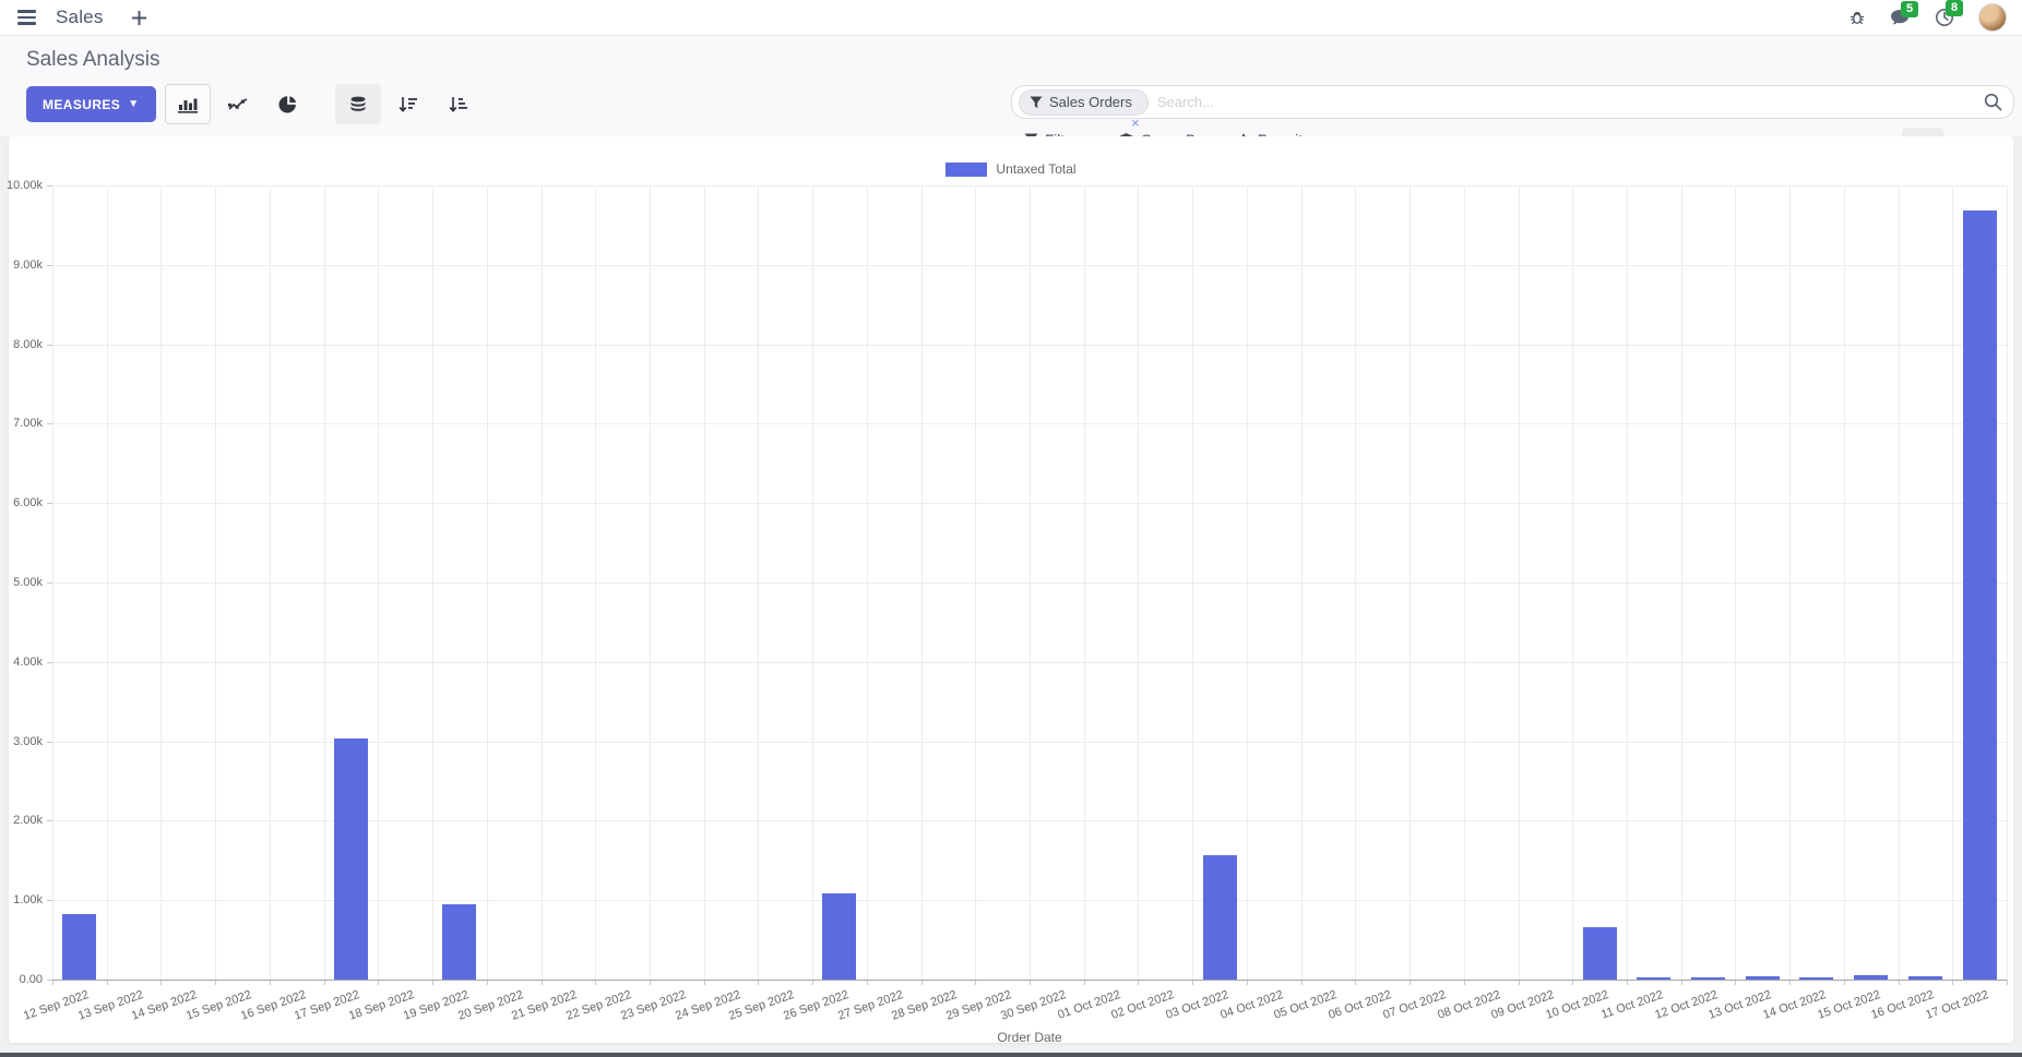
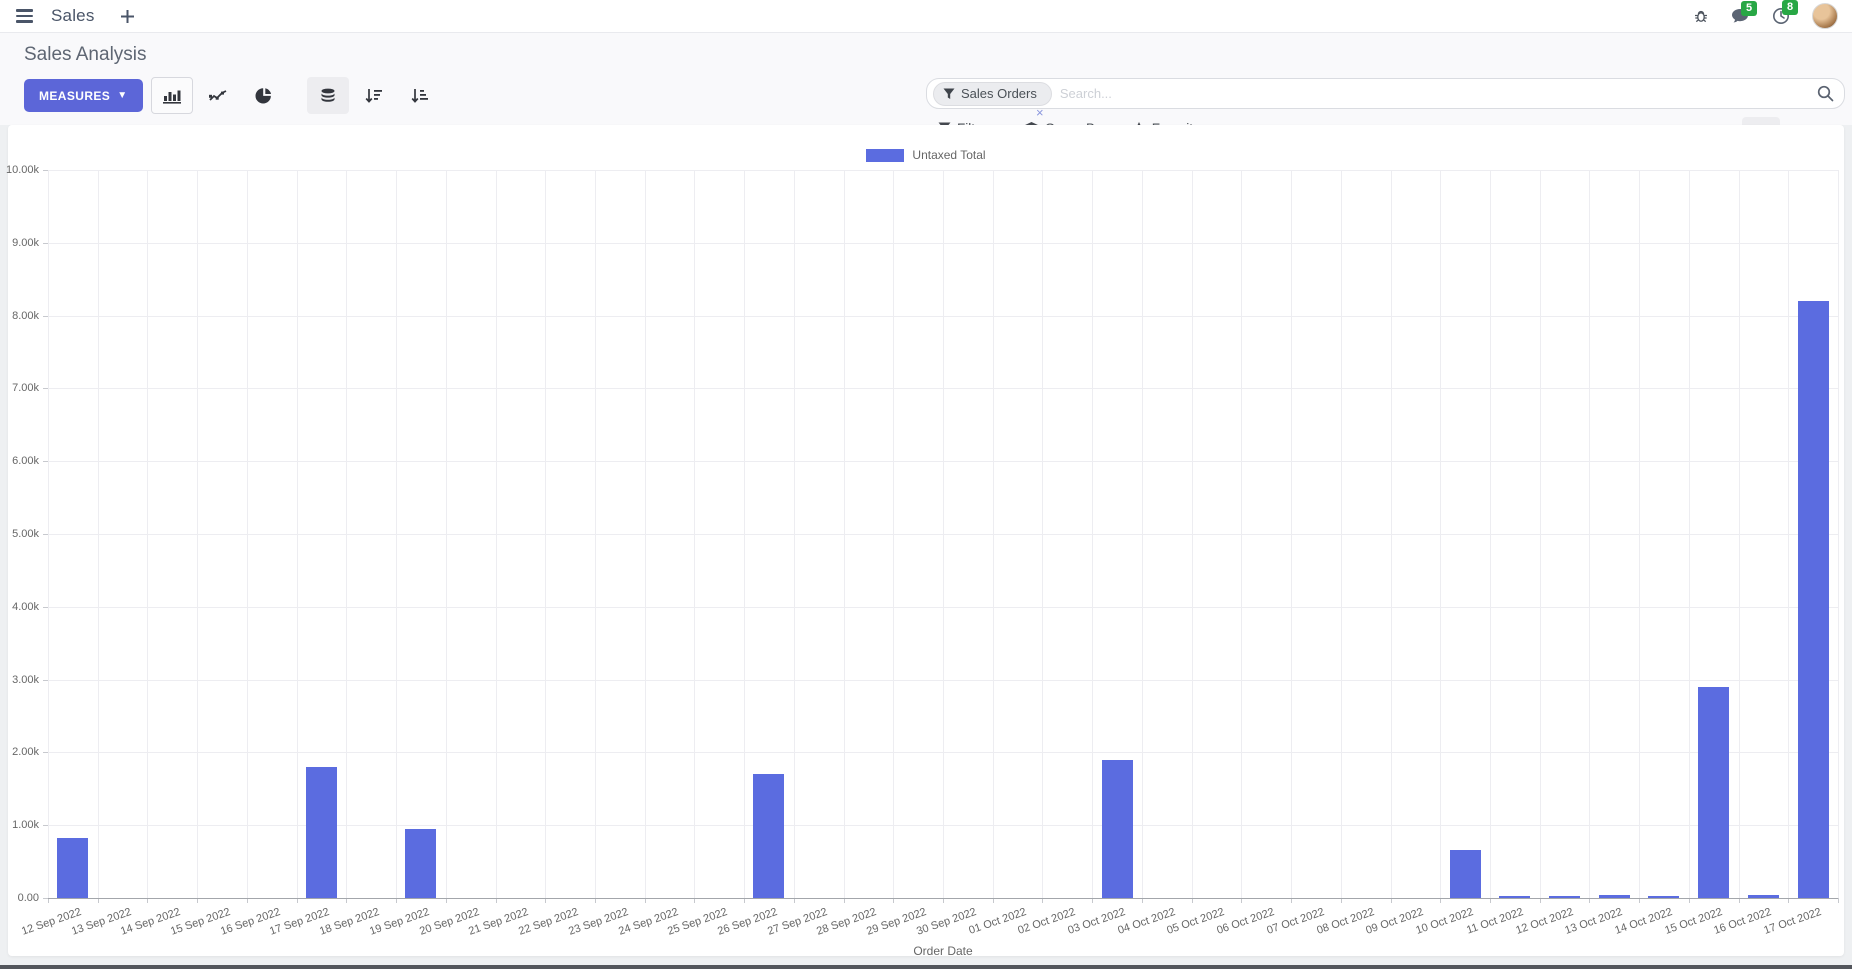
17 Sep 2022: 3.0k -> 1.8k
26 Sep 2022: 1.1k -> 1.7k
03 Oct 2022: 1.6k -> 1.9k
15 Oct 2022: 0.1k -> 2.9k
17 Oct 2022: 9.7k -> 8.2k
